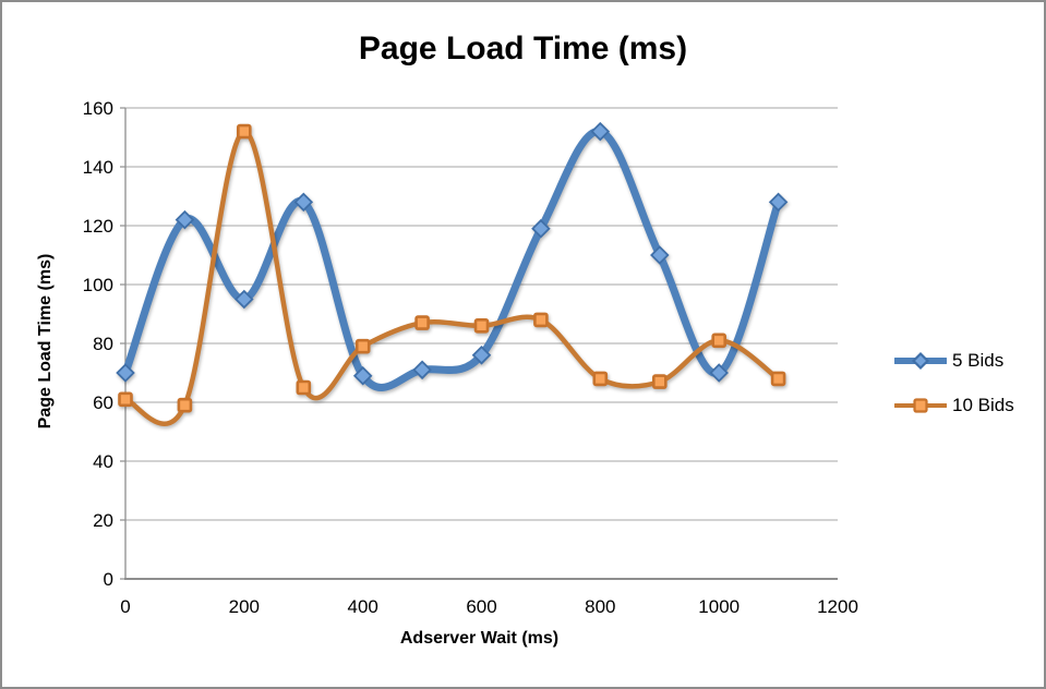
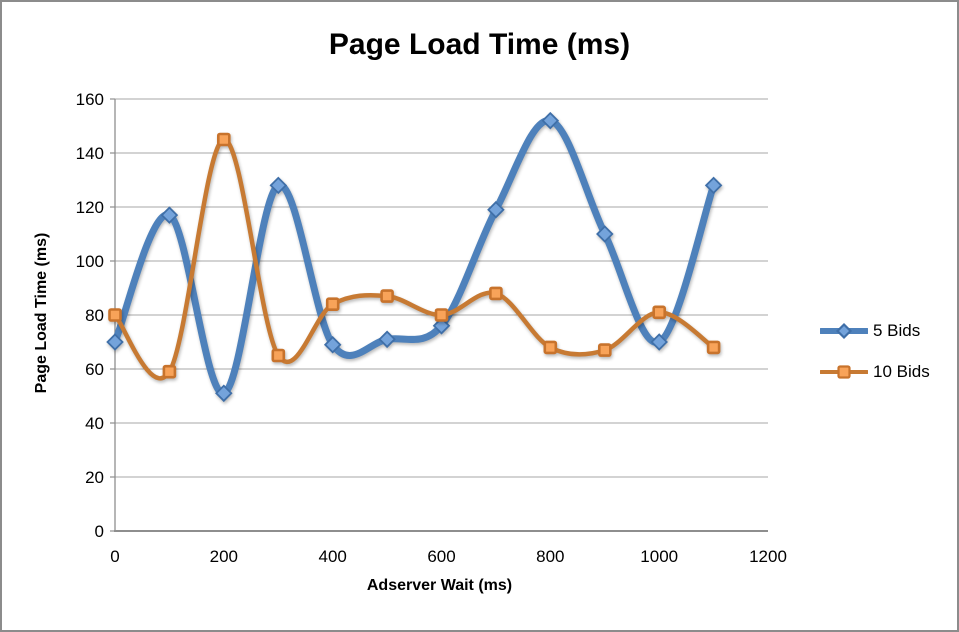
10 Bids/0: 61 -> 80
5 Bids/100: 122 -> 117
5 Bids/200: 95 -> 51
10 Bids/200: 152 -> 145
10 Bids/400: 79 -> 84
10 Bids/600: 86 -> 80
